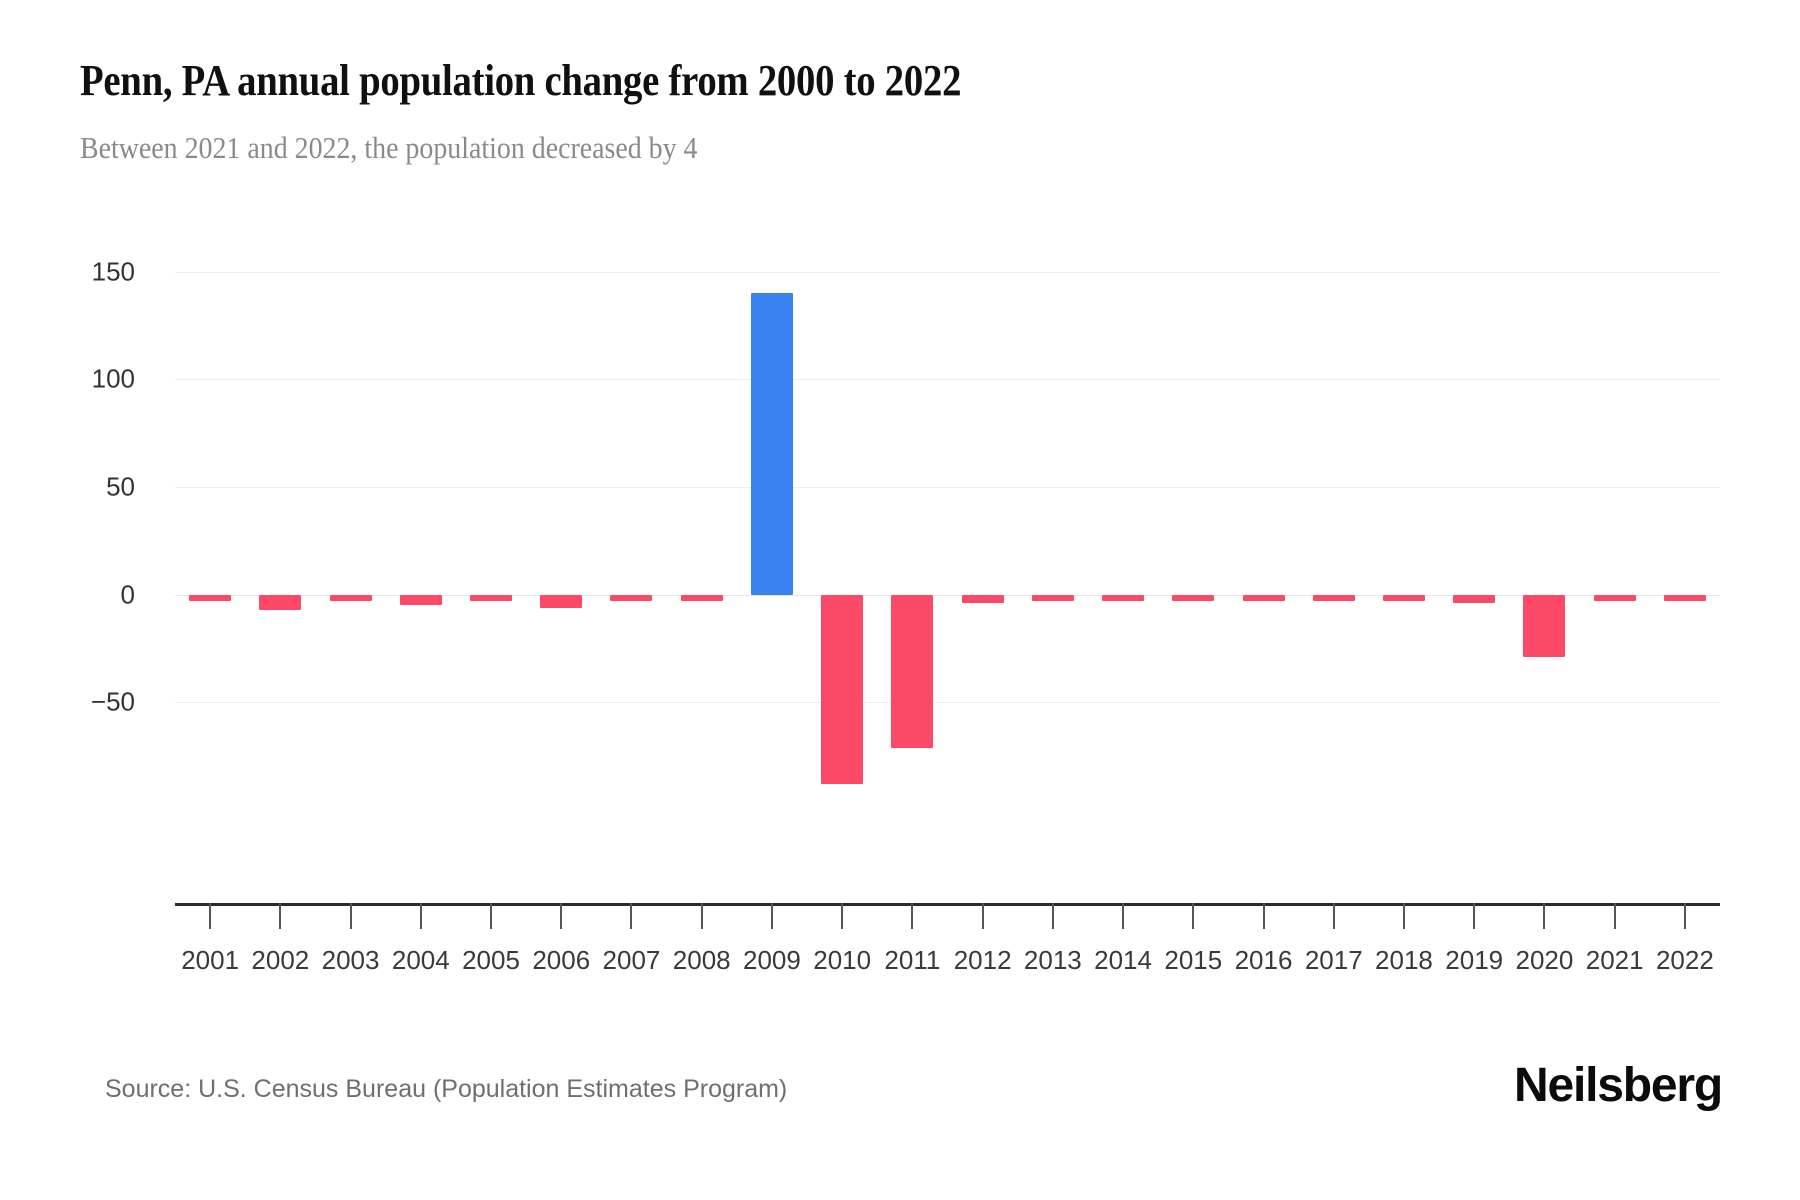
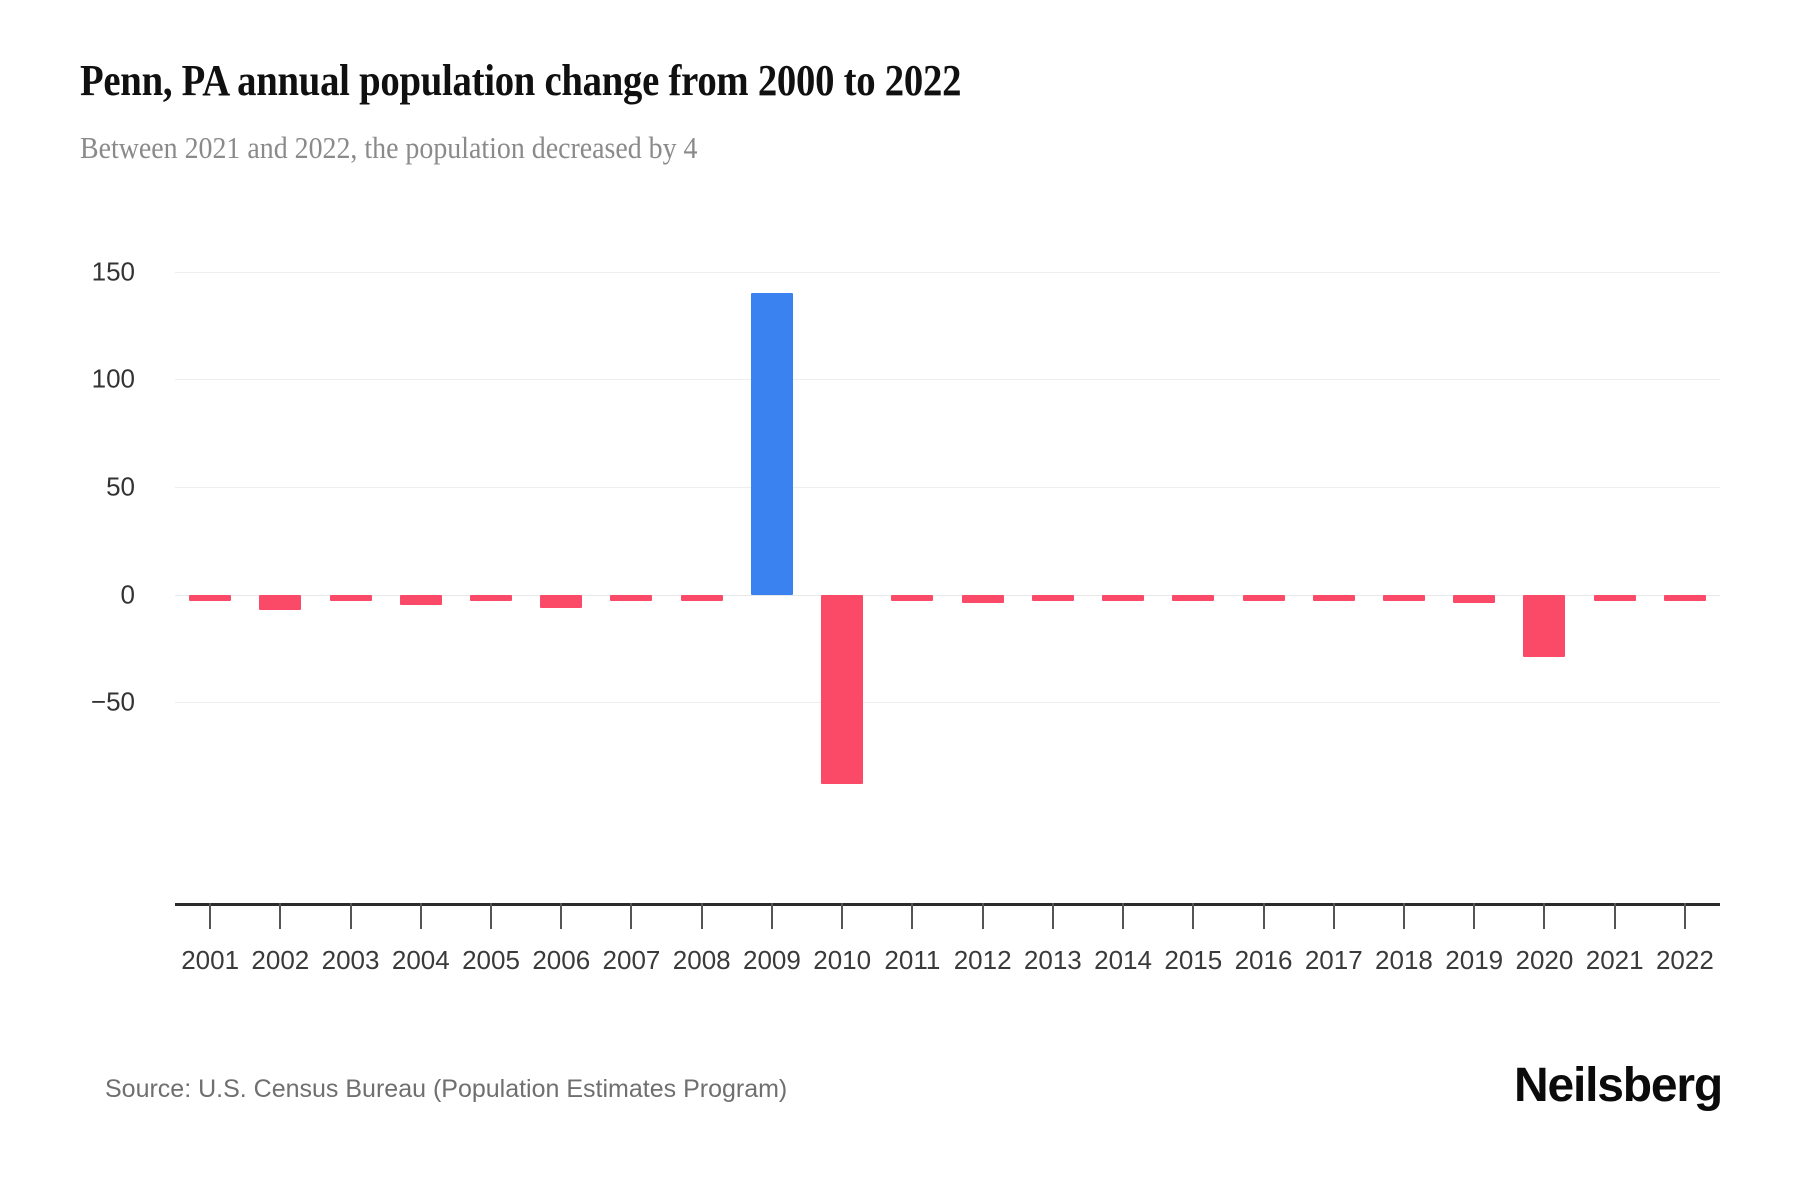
2011: -71 -> -2
